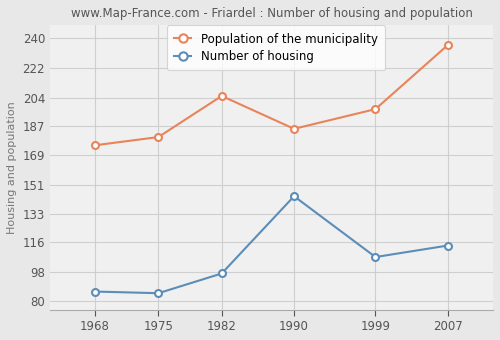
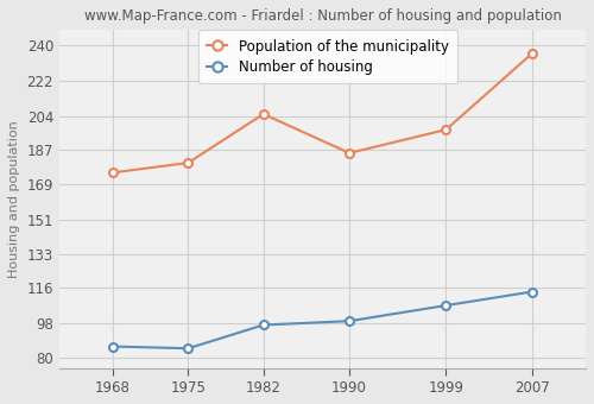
Number of housing/1990: 144 -> 99
